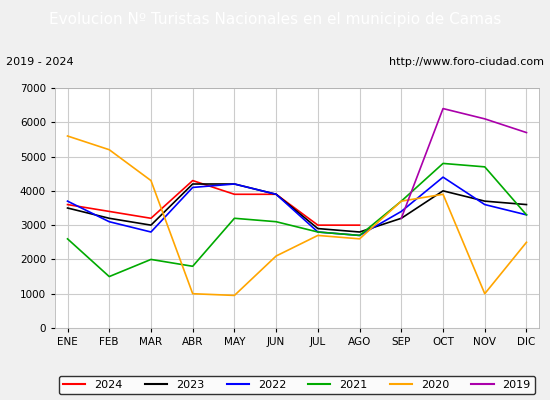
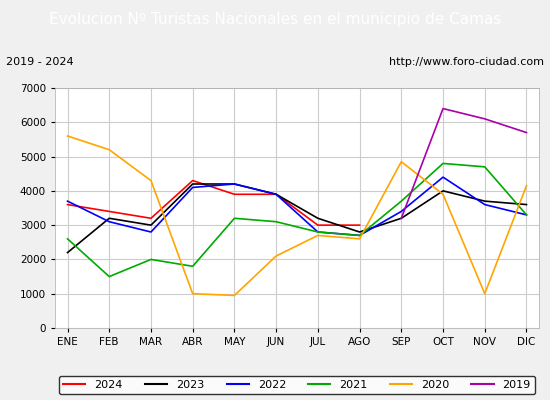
2023/ENE: 3500 -> 2200
2023/JUL: 2900 -> 3200
2020/SEP: 3700 -> 4850
2020/DIC: 2500 -> 4150
